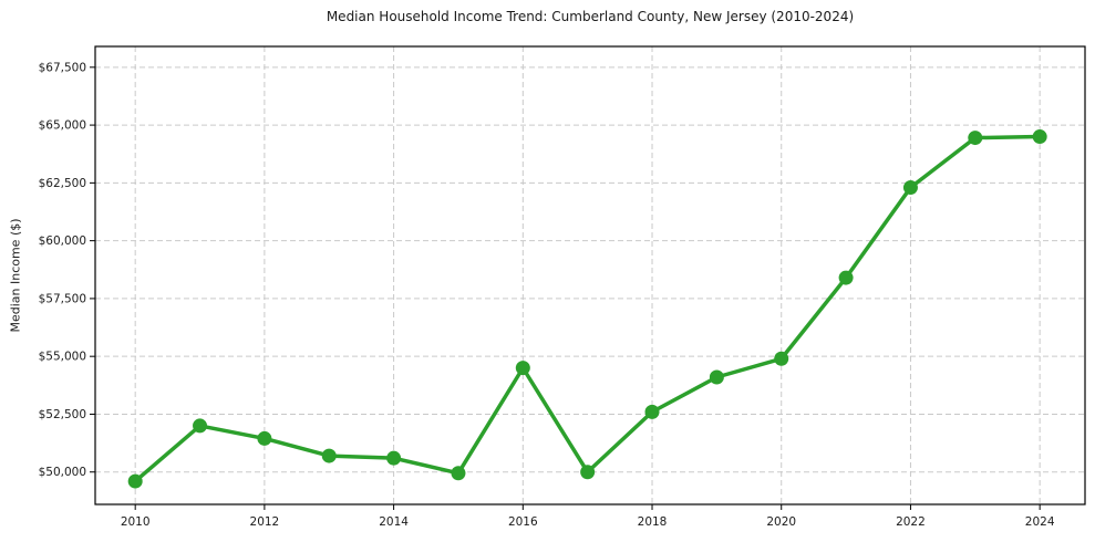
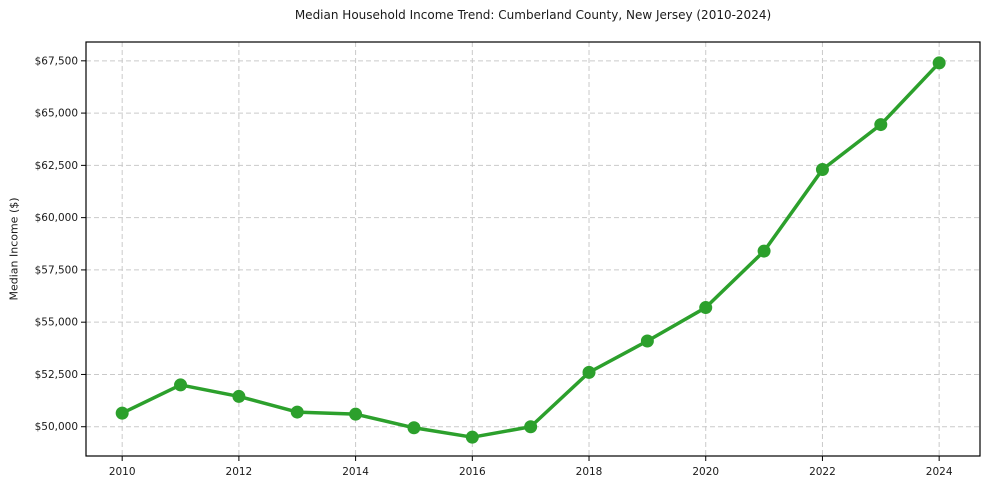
2010: $49600 -> $50600
2016: $54500 -> $49500
2020: $54900 -> $55700
2024: $64500 -> $67400
